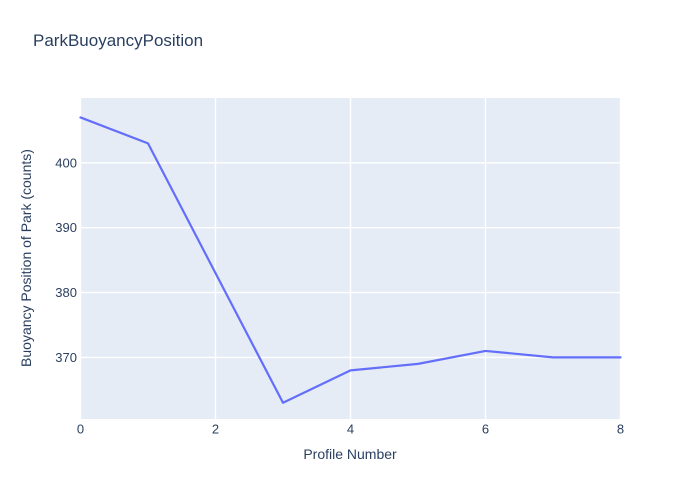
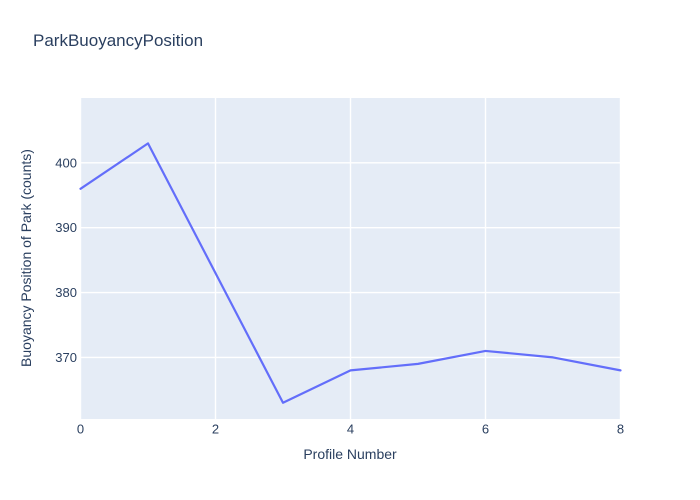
0: 407 -> 396
8: 370 -> 368
